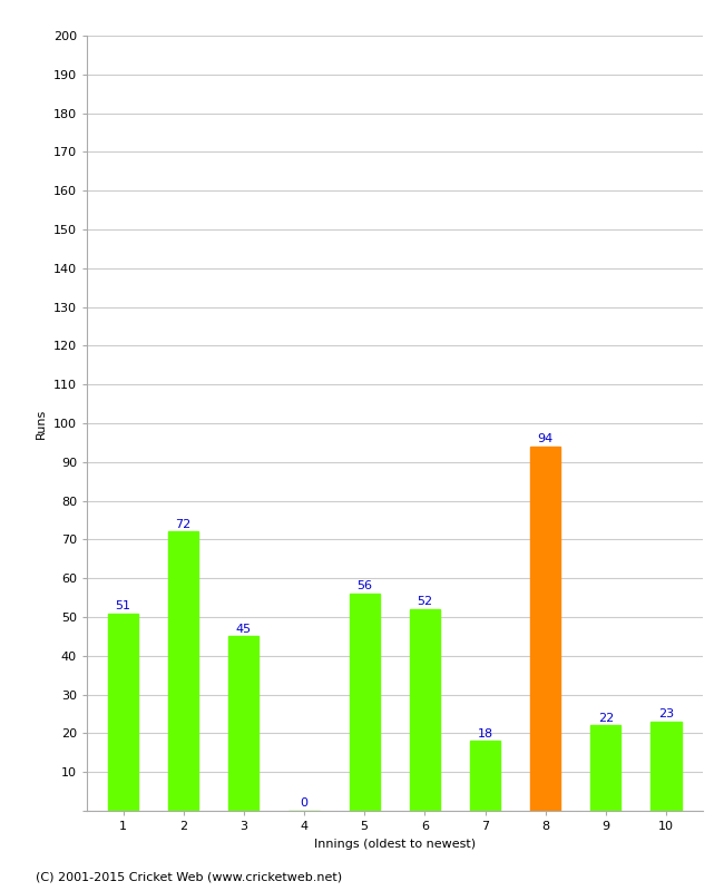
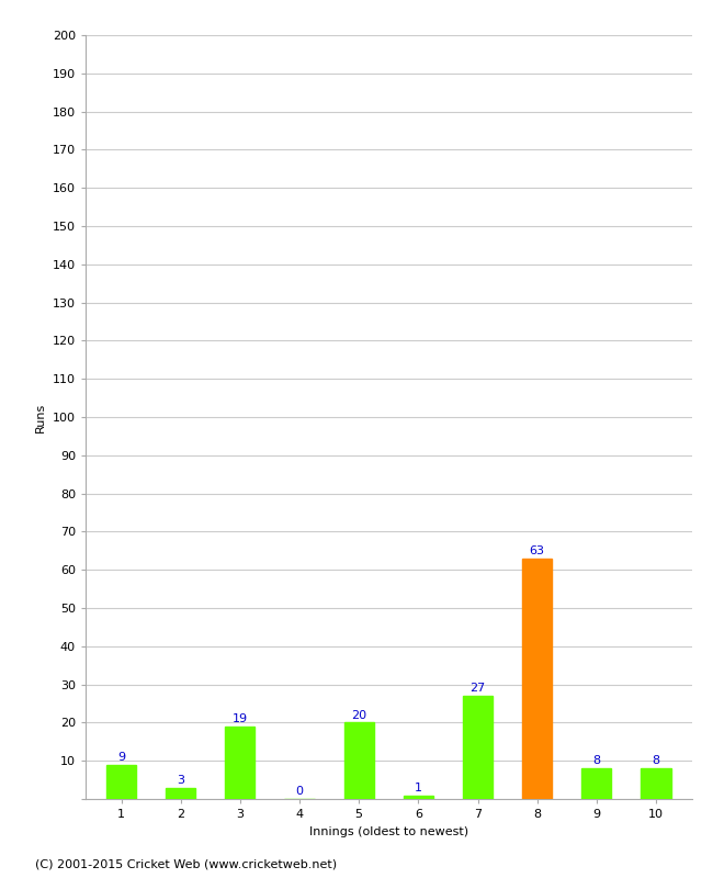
1: 51 -> 9
2: 72 -> 3
3: 45 -> 19
5: 56 -> 20
6: 52 -> 1
7: 18 -> 27
8: 94 -> 63
9: 22 -> 8
10: 23 -> 8
